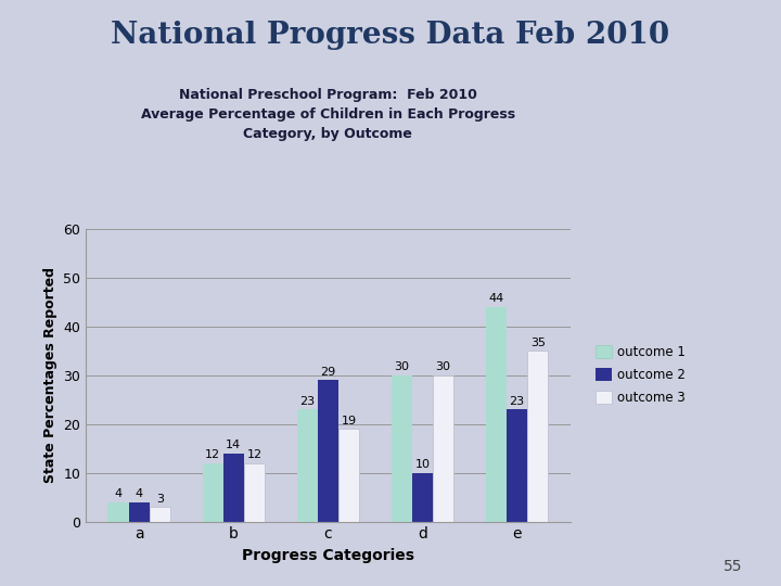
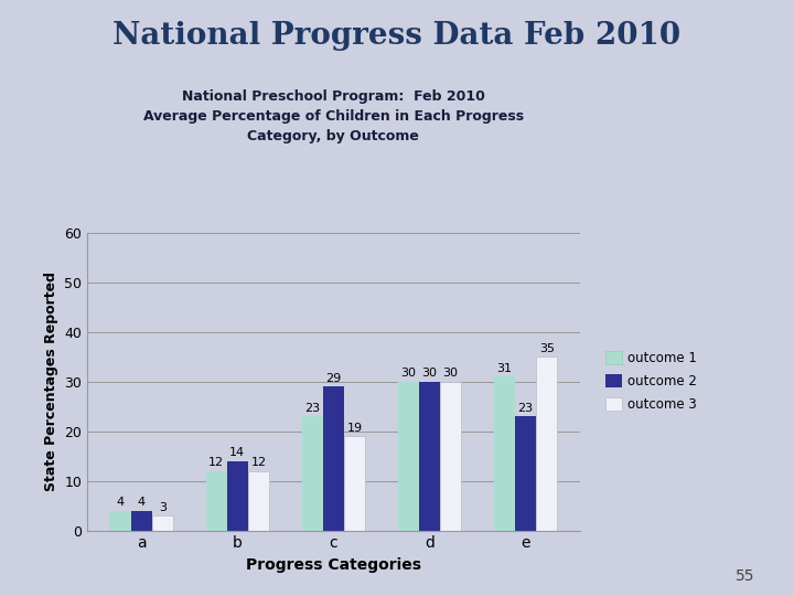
outcome 2/d: 10 -> 30
outcome 1/e: 44 -> 31
